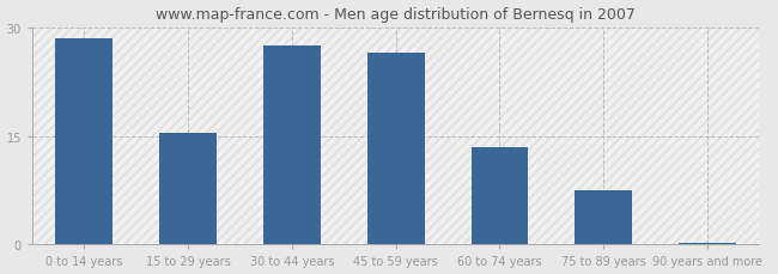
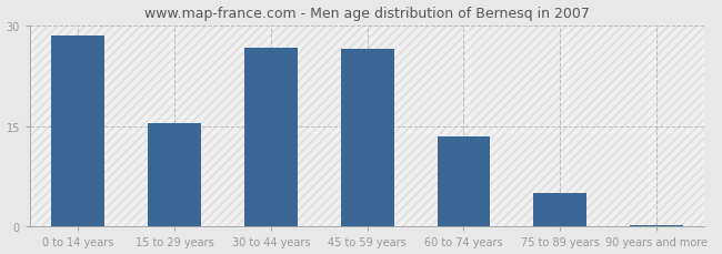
30 to 44 years: 27.5 -> 26.6
75 to 89 years: 7.5 -> 5.0
